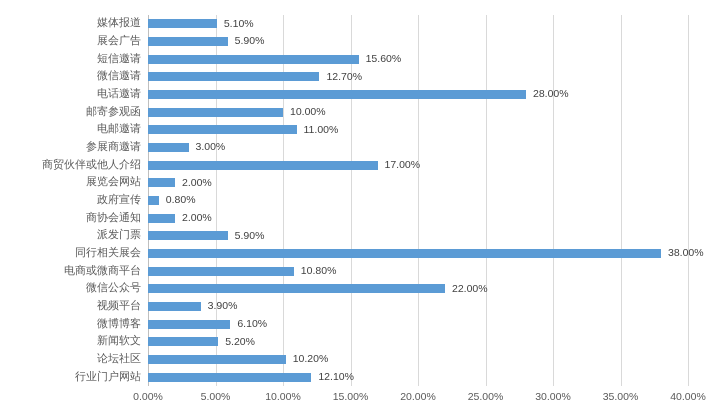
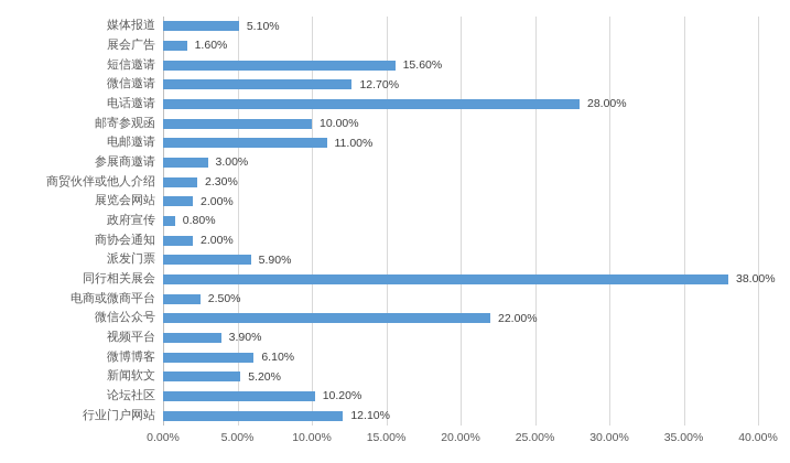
展会广告: 5.90% -> 1.60%
商贸伙伴或他人介绍: 17.00% -> 2.30%
电商或微商平台: 10.80% -> 2.50%
